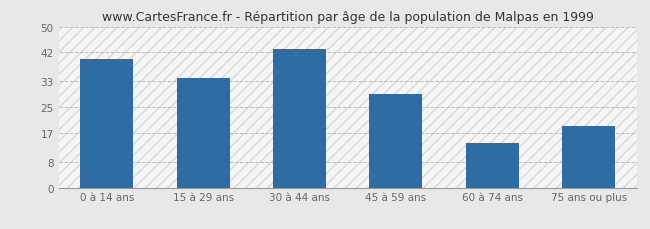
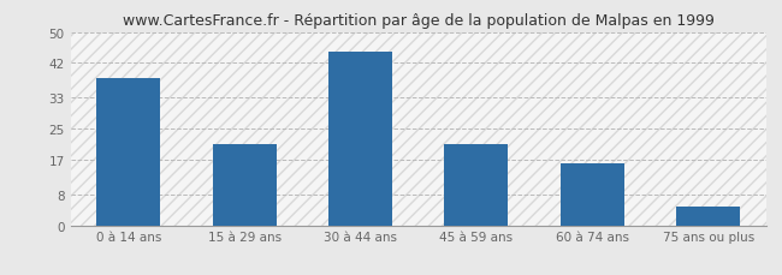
0 à 14 ans: 40 -> 38
15 à 29 ans: 34 -> 21
30 à 44 ans: 43 -> 45
45 à 59 ans: 29 -> 21
60 à 74 ans: 14 -> 16
75 ans ou plus: 19 -> 5
